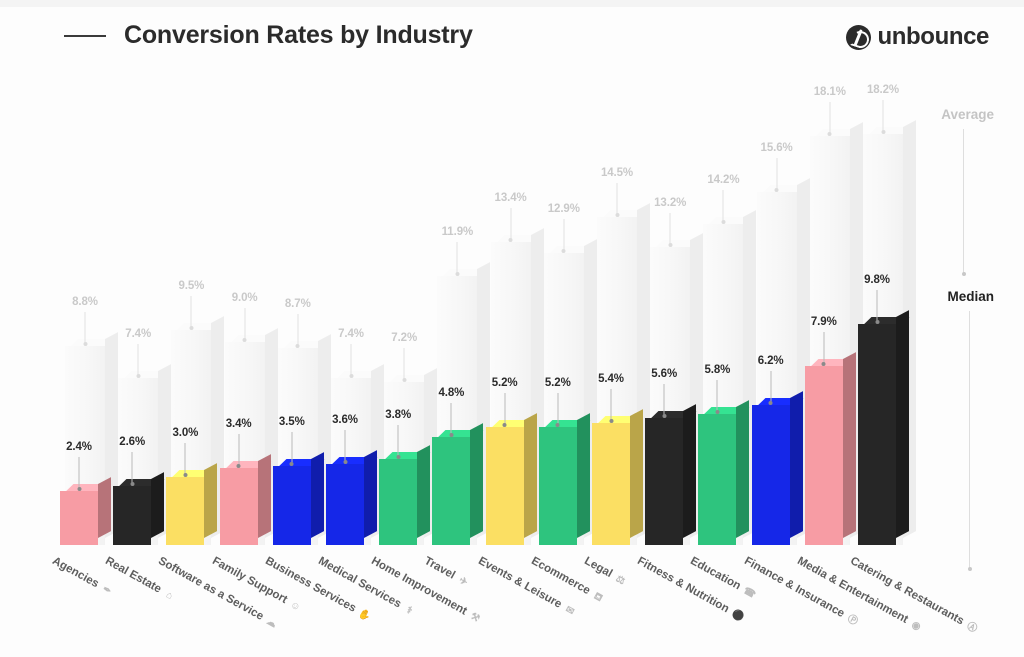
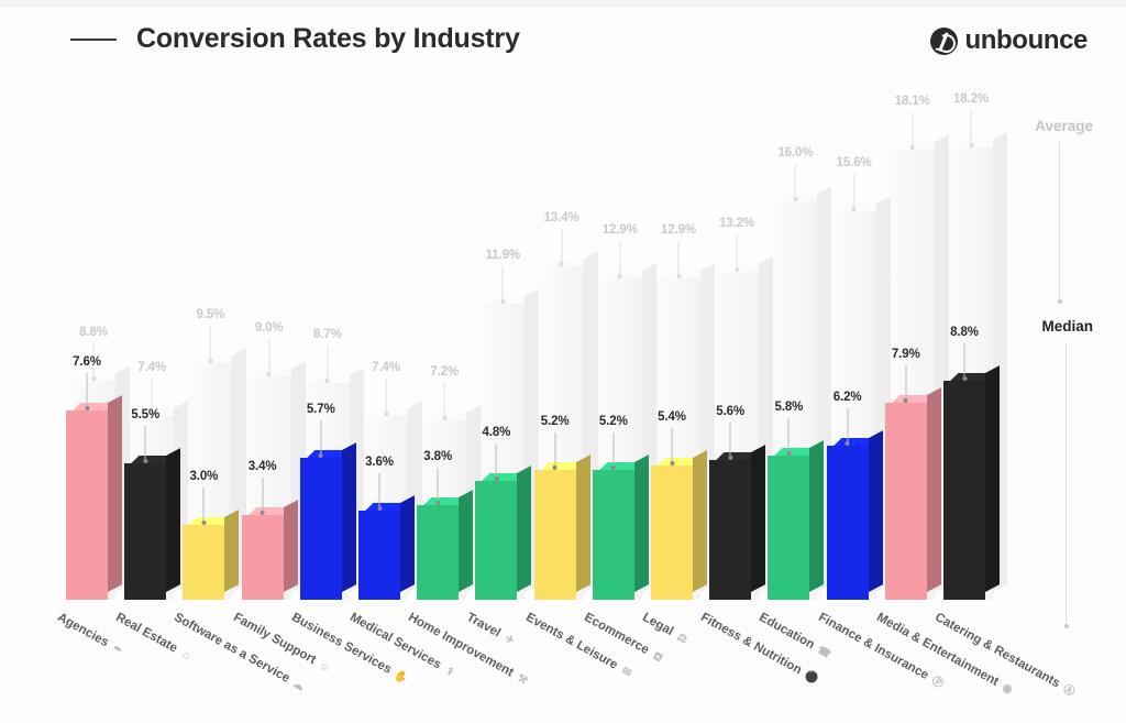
Median/Agencies: 2.4% -> 7.6%
Median/Real Estate: 2.6% -> 5.5%
Median/Business Services: 3.5% -> 5.7%
Average/Legal: 14.5% -> 12.9%
Average/Education: 14.2% -> 16.0%
Median/Catering & Restaurants: 9.8% -> 8.8%
